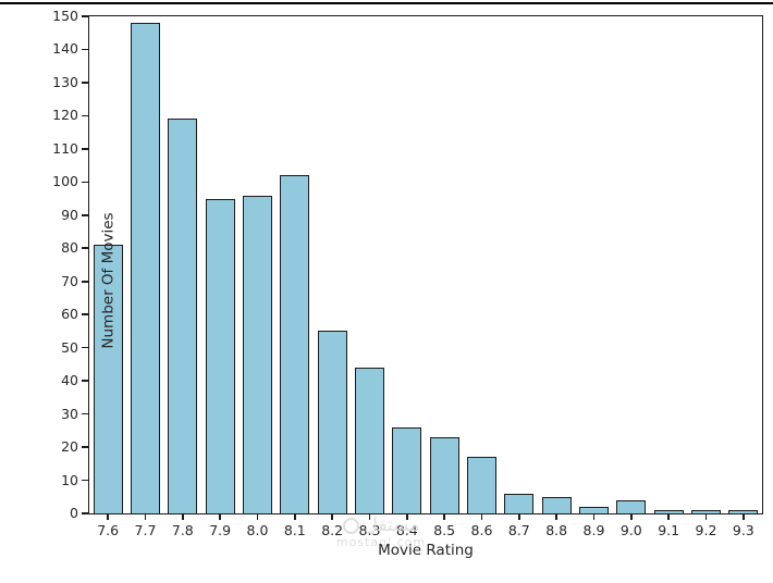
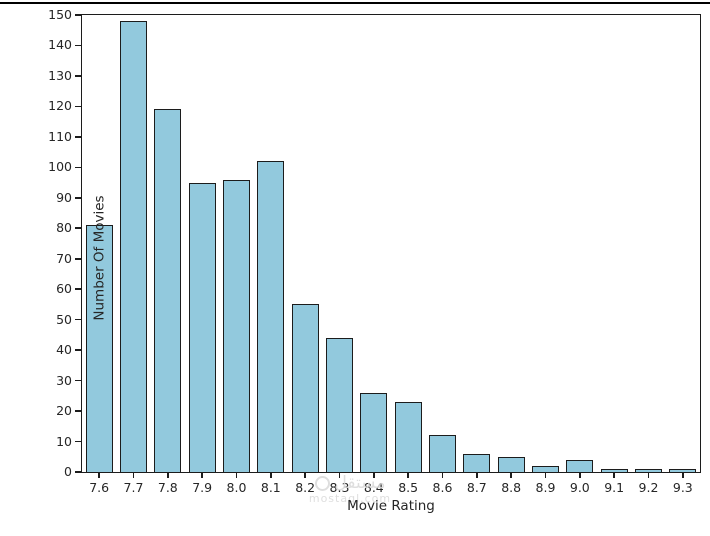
8.6: 17 -> 12
